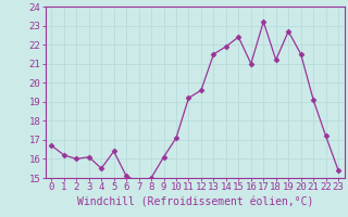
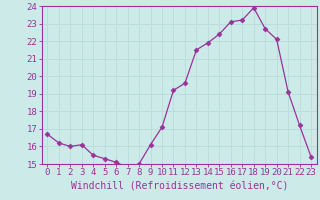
5: 16.4 -> 15.3
16: 21.0 -> 23.1
18: 21.2 -> 23.9
20: 21.5 -> 22.1
